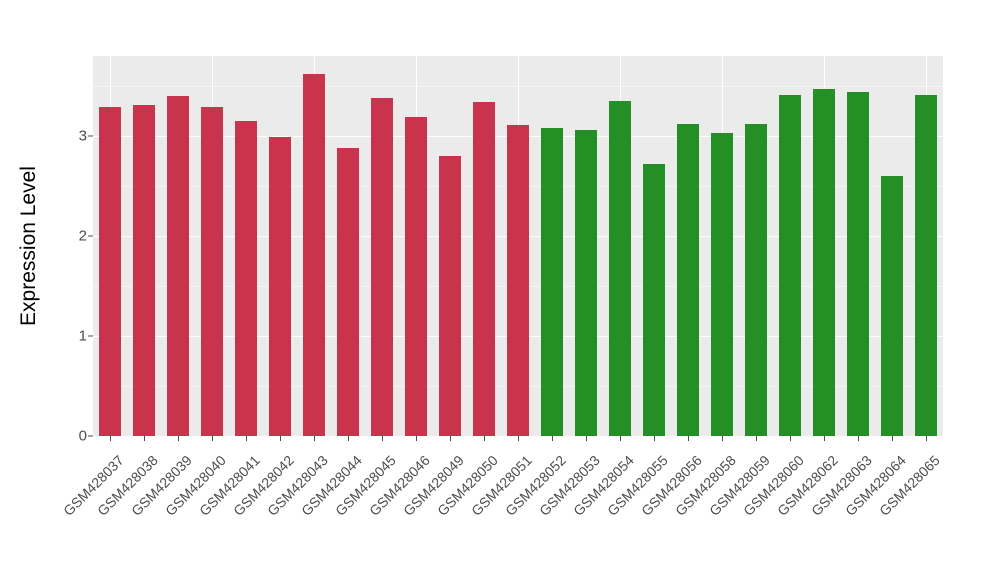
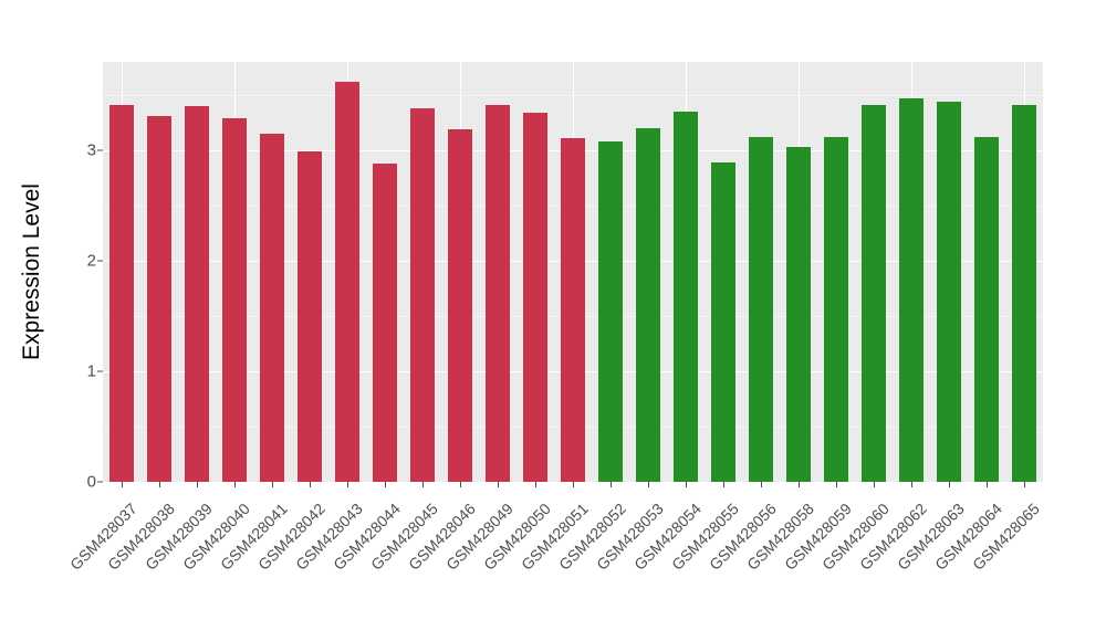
GSM428037: 3.29 -> 3.41
GSM428049: 2.80 -> 3.41
GSM428053: 3.06 -> 3.20
GSM428055: 2.72 -> 2.89
GSM428064: 2.60 -> 3.12
